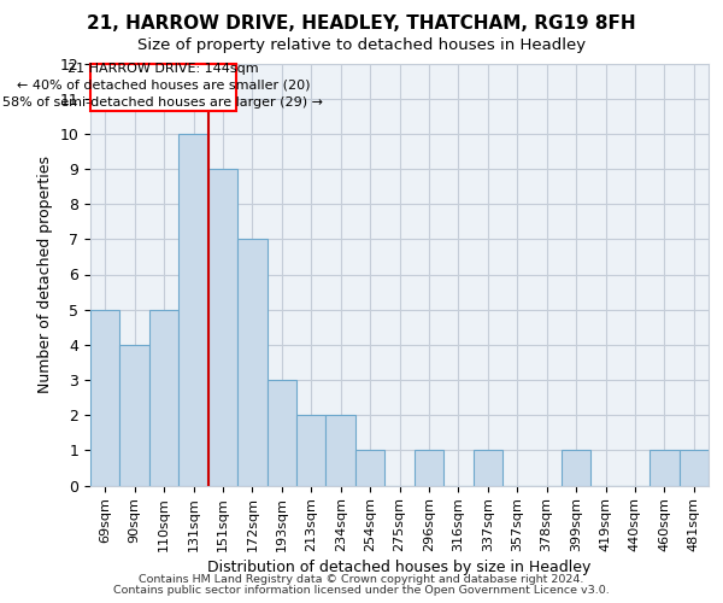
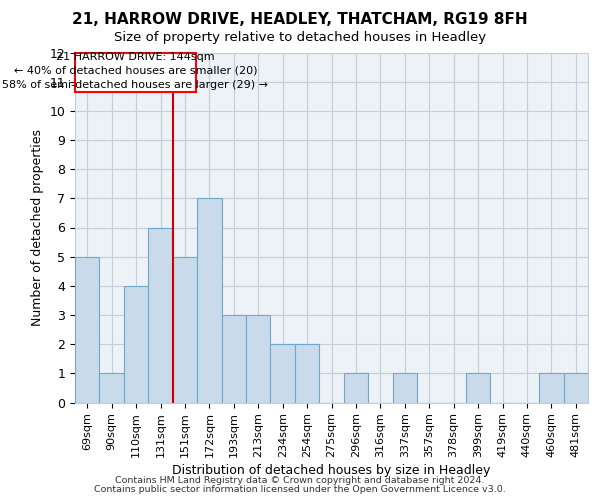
90sqm: 4 -> 1
110sqm: 5 -> 4
131sqm: 10 -> 6
151sqm: 9 -> 5
213sqm: 2 -> 3
254sqm: 1 -> 2
